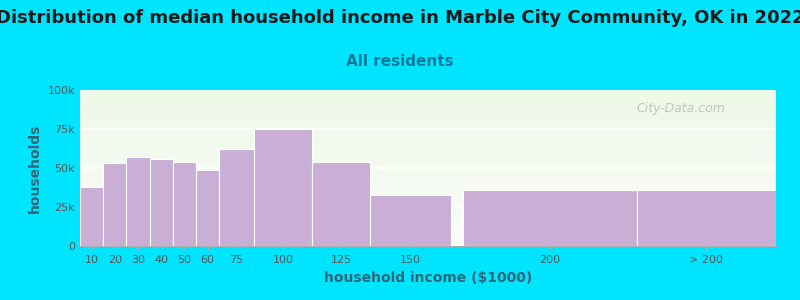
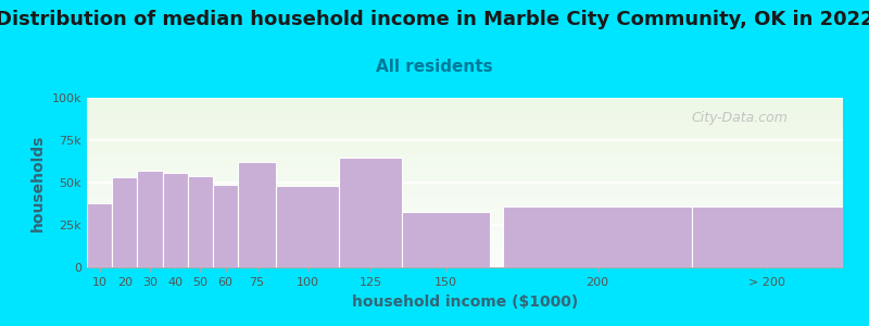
100: 75k -> 48k
125: 54k -> 65k
